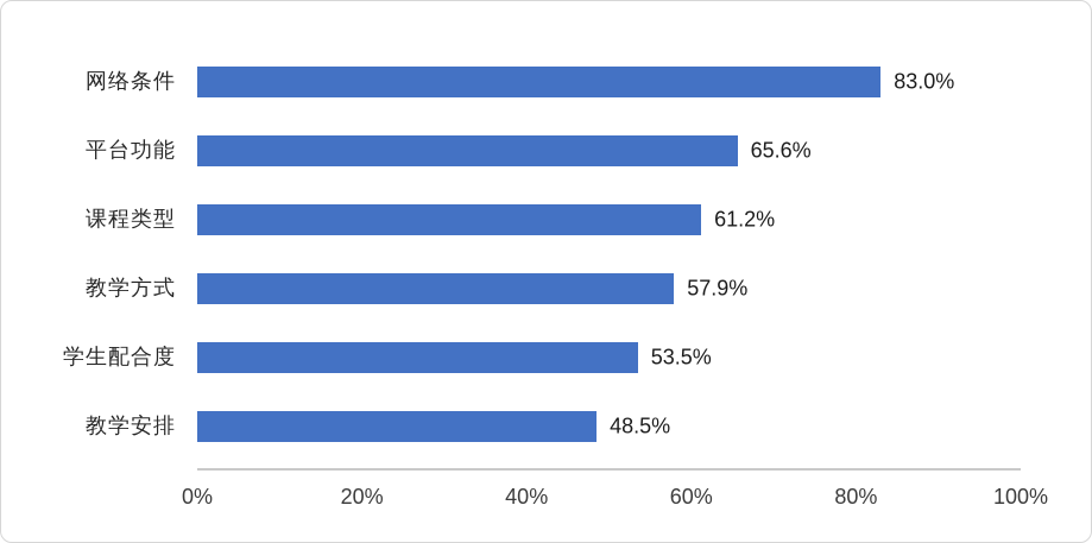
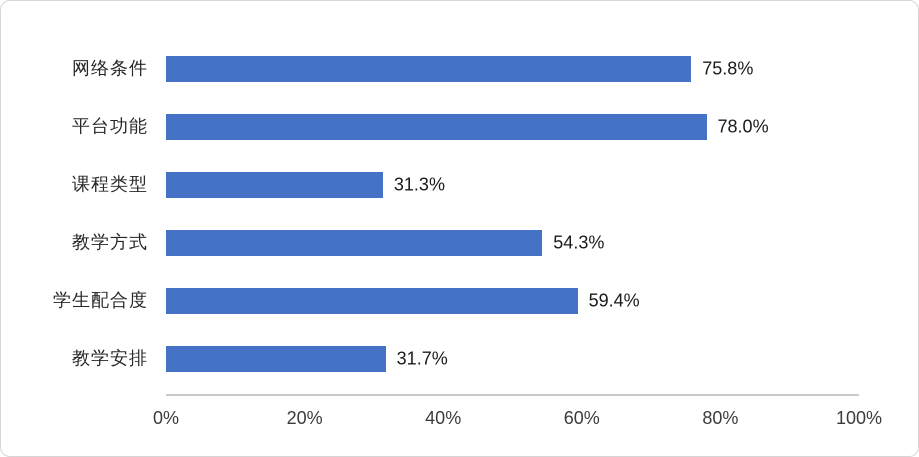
网络条件: 83.0% -> 75.8%
平台功能: 65.6% -> 78.0%
课程类型: 61.2% -> 31.3%
教学方式: 57.9% -> 54.3%
学生配合度: 53.5% -> 59.4%
教学安排: 48.5% -> 31.7%
